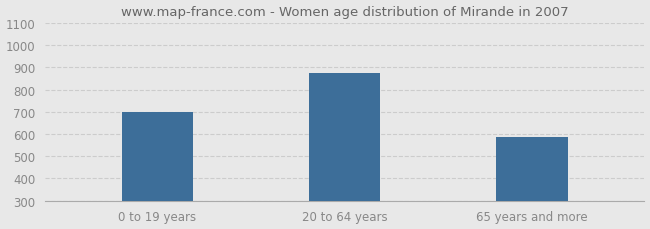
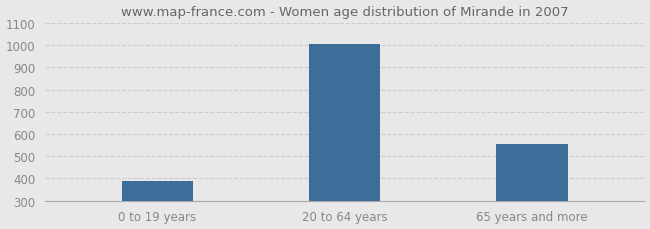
0 to 19 years: 700 -> 390
20 to 64 years: 875 -> 1005
65 years and more: 585 -> 557
